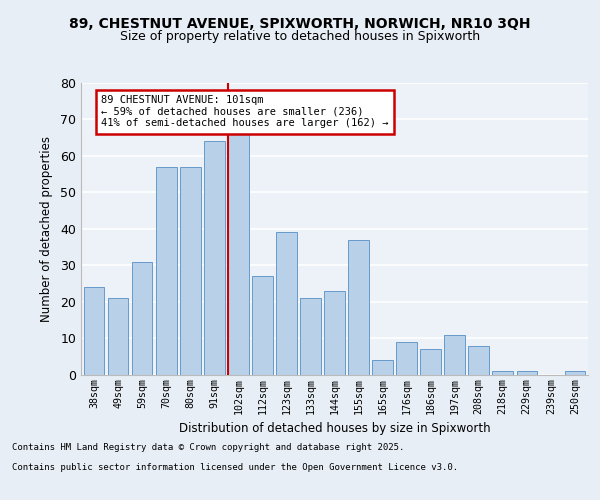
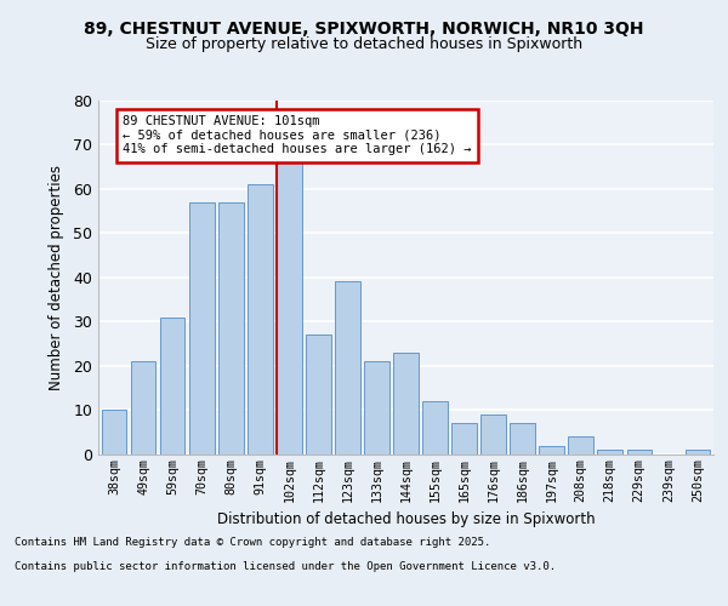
38sqm: 24 -> 10
91sqm: 64 -> 61
155sqm: 37 -> 12
165sqm: 4 -> 7
197sqm: 11 -> 2
208sqm: 8 -> 4
